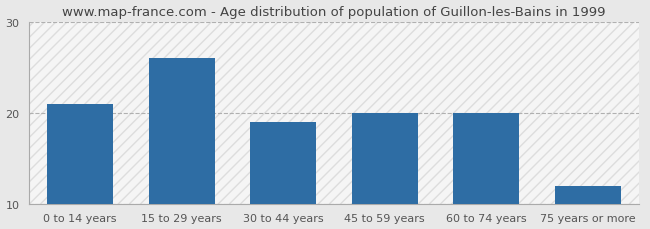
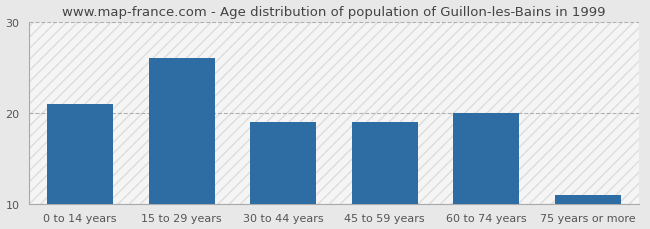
45 to 59 years: 20 -> 19
75 years or more: 12 -> 11
